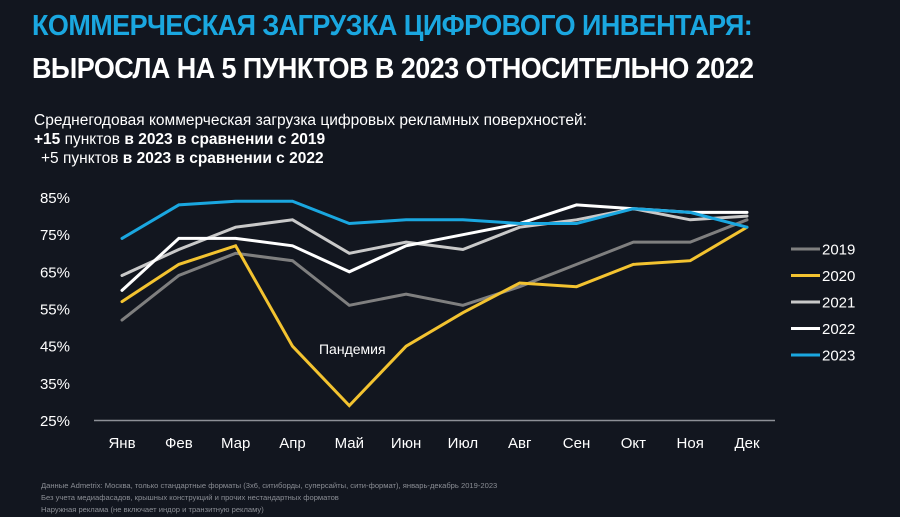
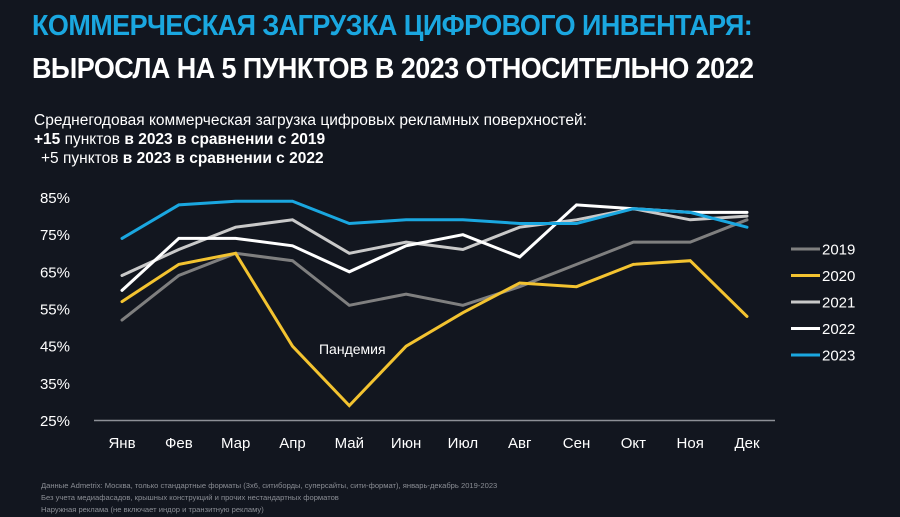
2020/Мар: 72% -> 70%
2022/Авг: 78% -> 69%
2020/Дек: 77% -> 53%
